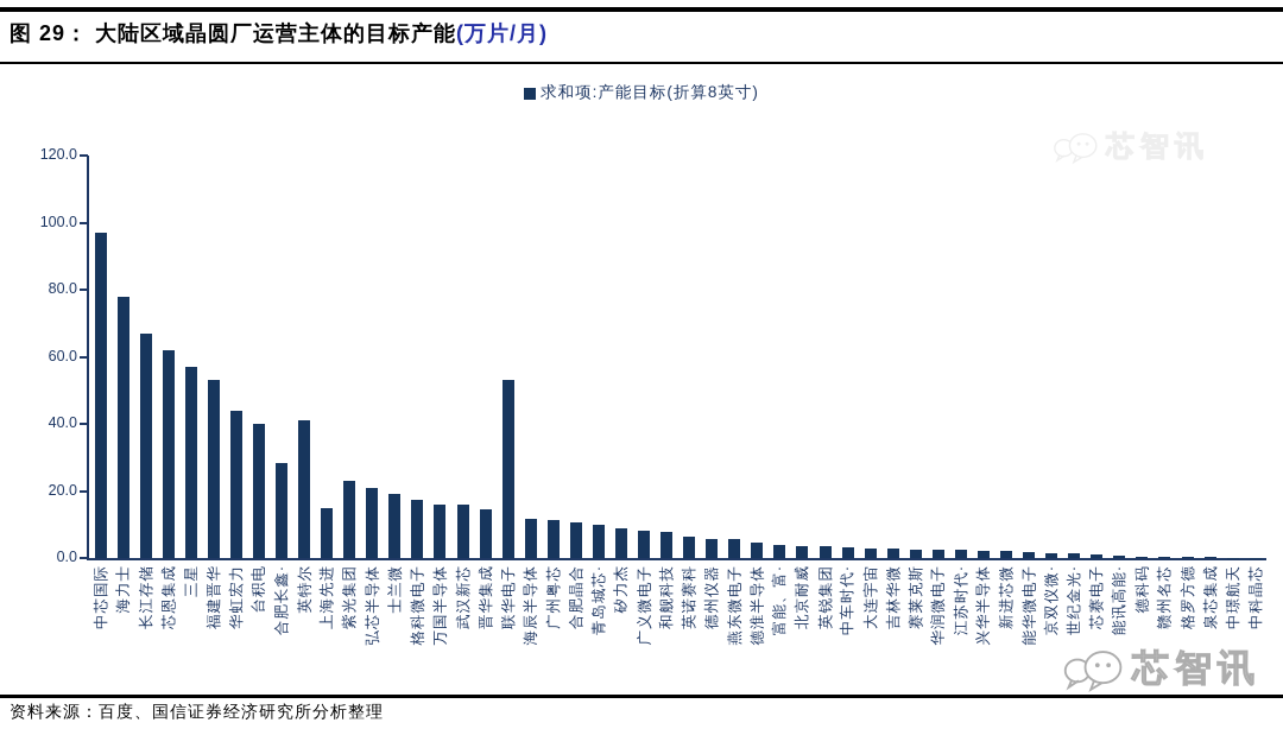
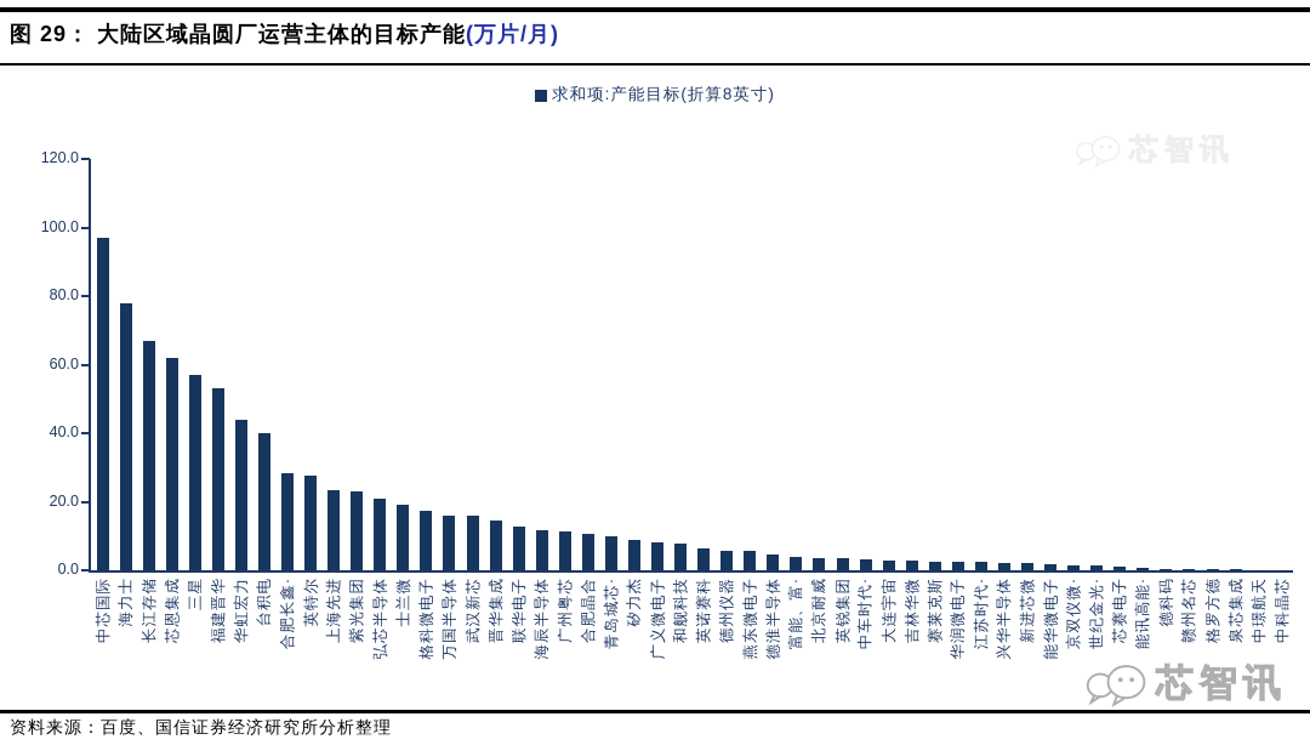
英特尔: 41 -> 28
上海先进: 15 -> 24
联华电子: 53 -> 13
